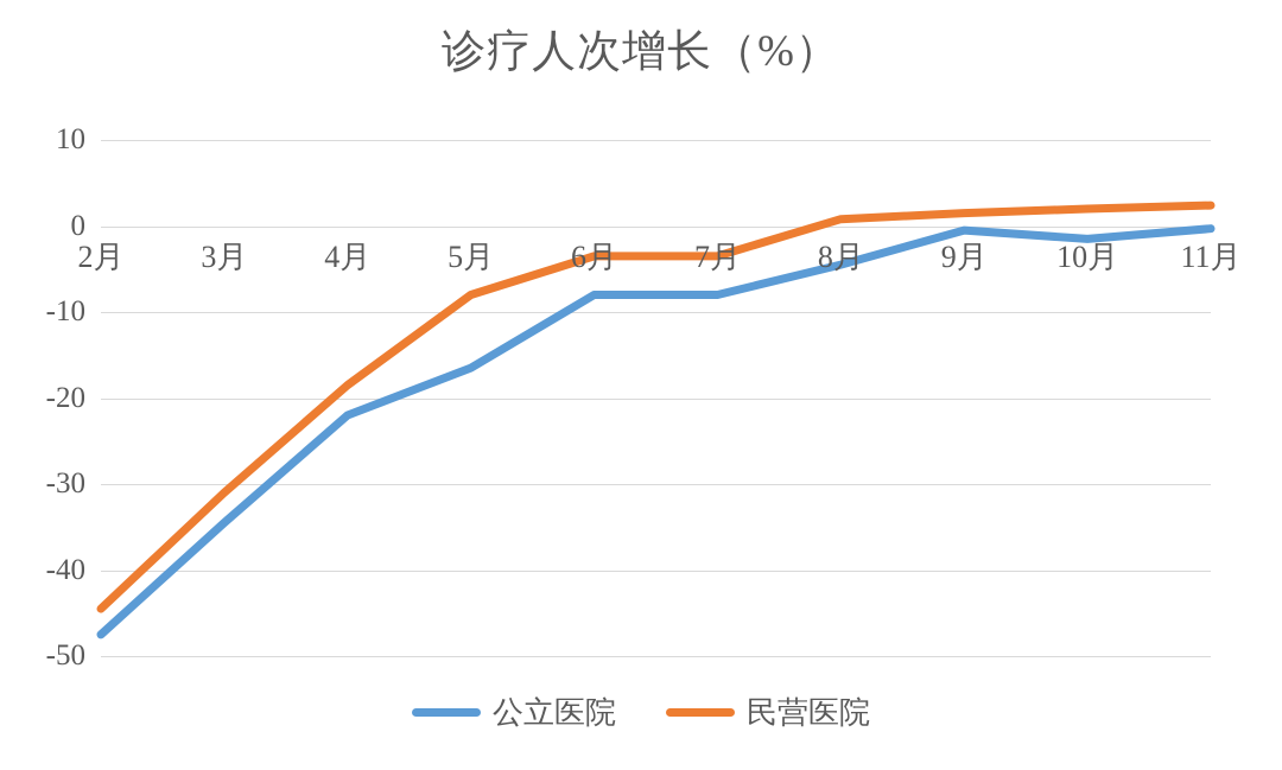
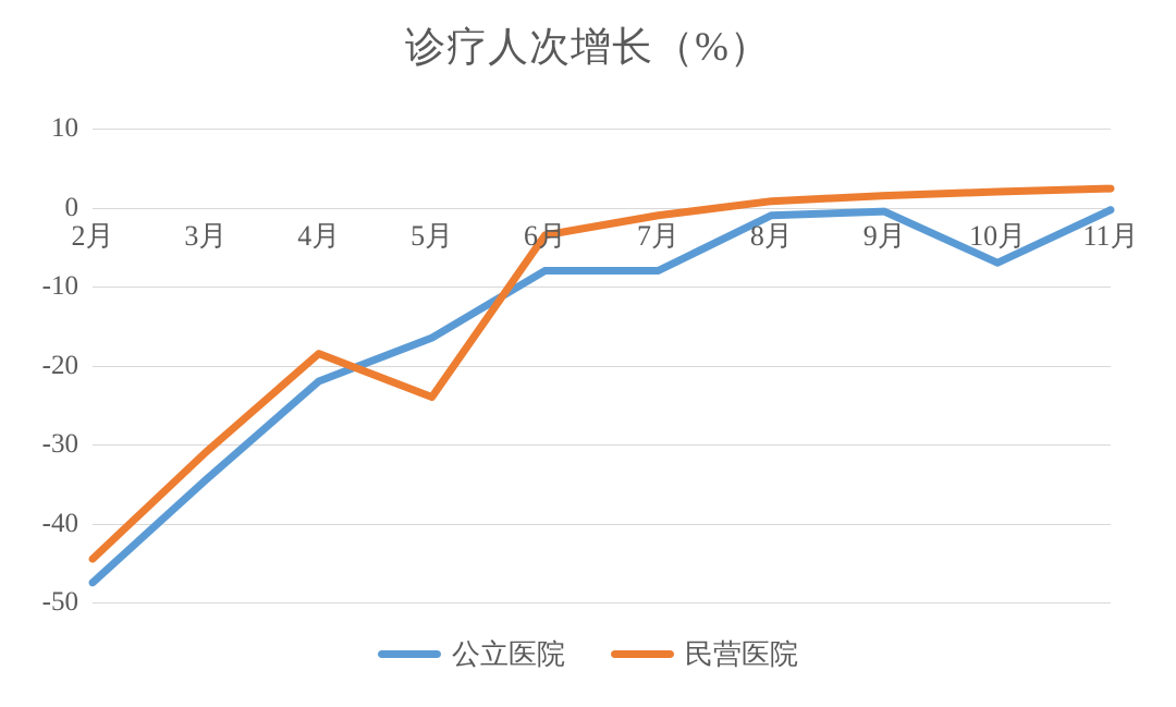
民营医院/5月: -8 -> -24
民营医院/7月: -4 -> -1
公立医院/8月: -4 -> -1
公立医院/10月: -2 -> -7
